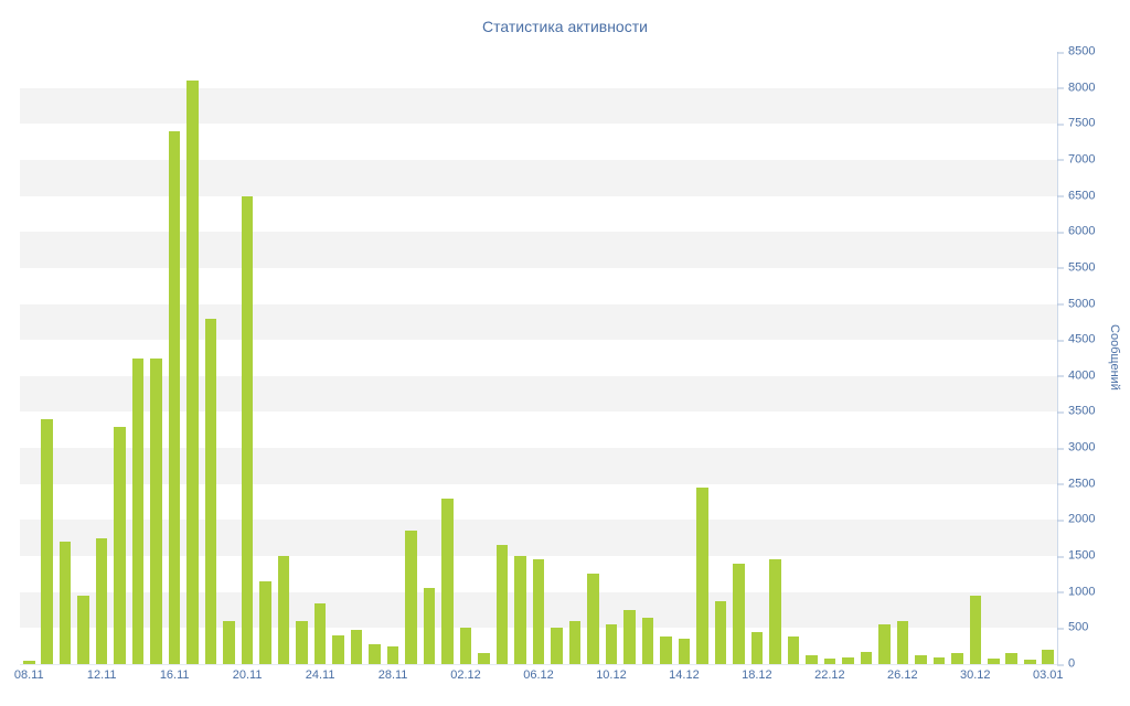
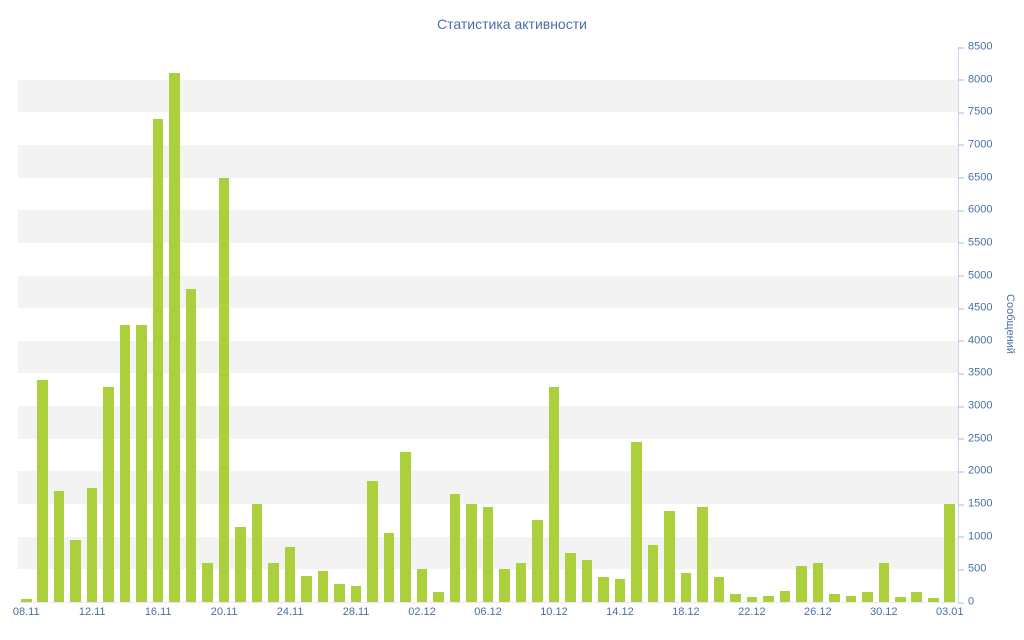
10.12: 600 -> 3300
30.12: 1000 -> 600
03.01: 200 -> 1500
